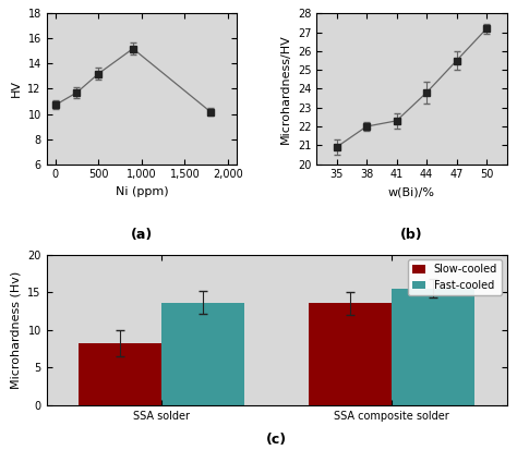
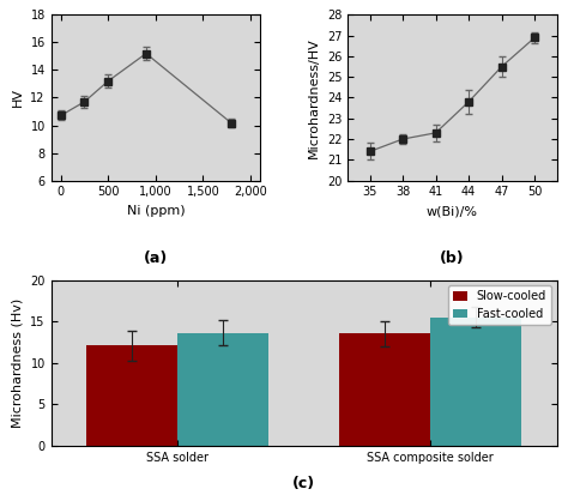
35: 20.9 -> 21.4
50: 27.2 -> 26.9
Slow-cooled/SSA solder: 8.2 -> 12.1
